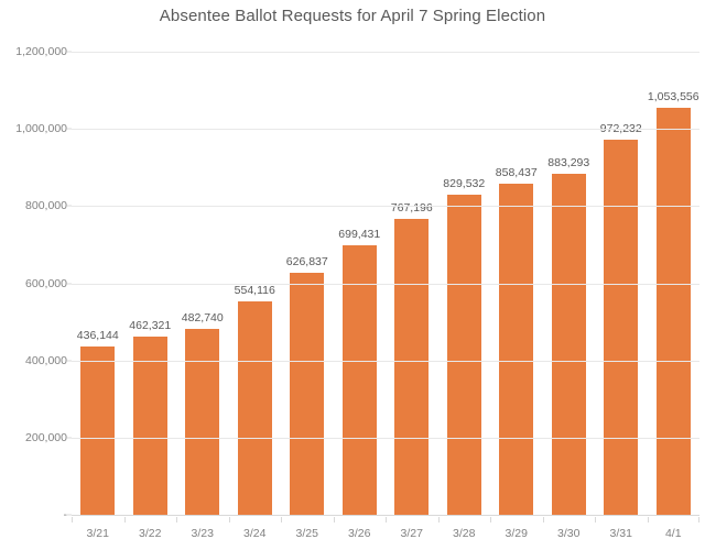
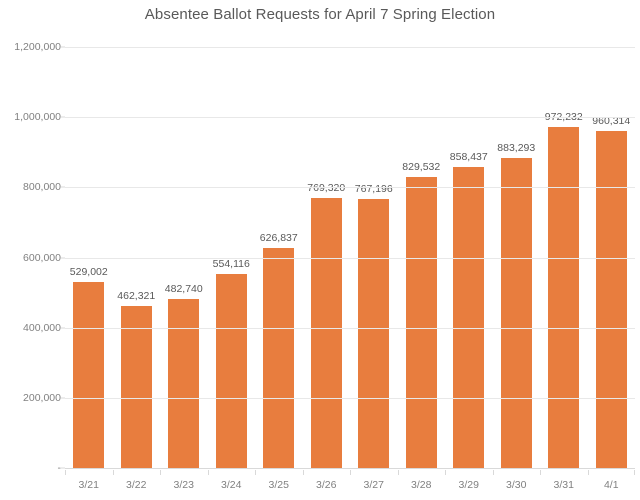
3/21: 436,144 -> 529,002
3/26: 699,431 -> 769,320
4/1: 1,053,556 -> 960,314
